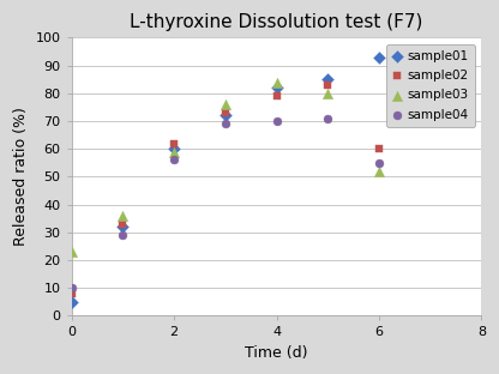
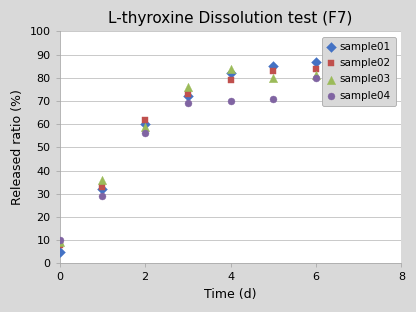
sample03/0: 23 -> 9
sample01/6: 93 -> 87
sample02/6: 60 -> 84
sample03/6: 52 -> 81
sample04/6: 55 -> 80
